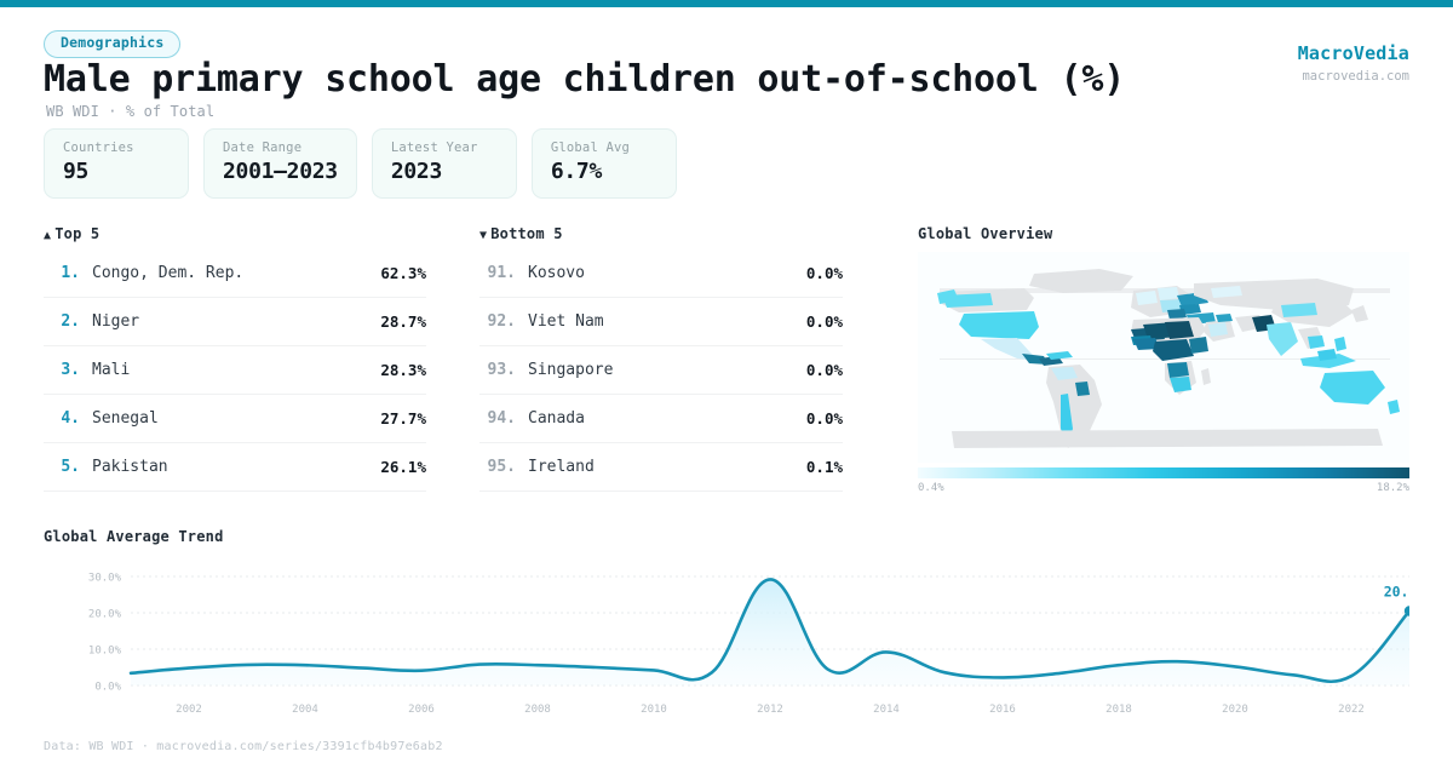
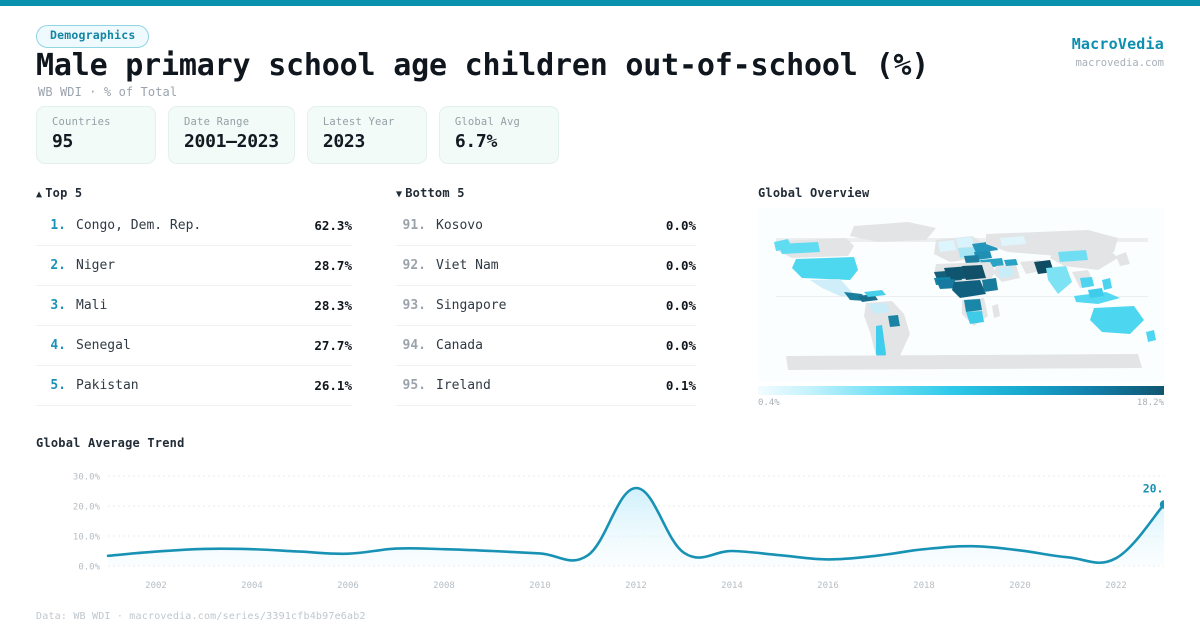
2012: 29% -> 26%
2014: 9% -> 5%
